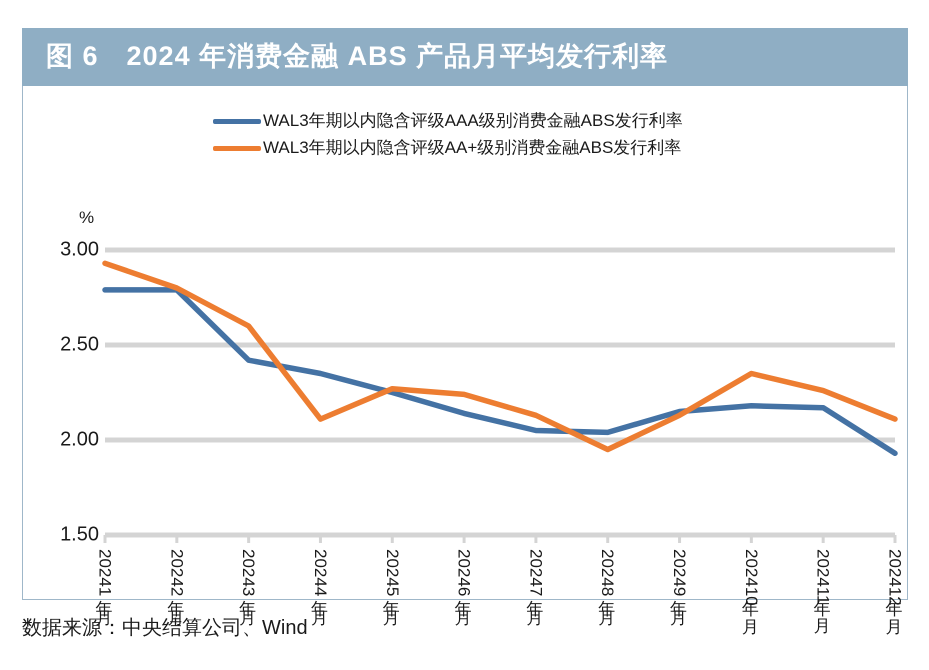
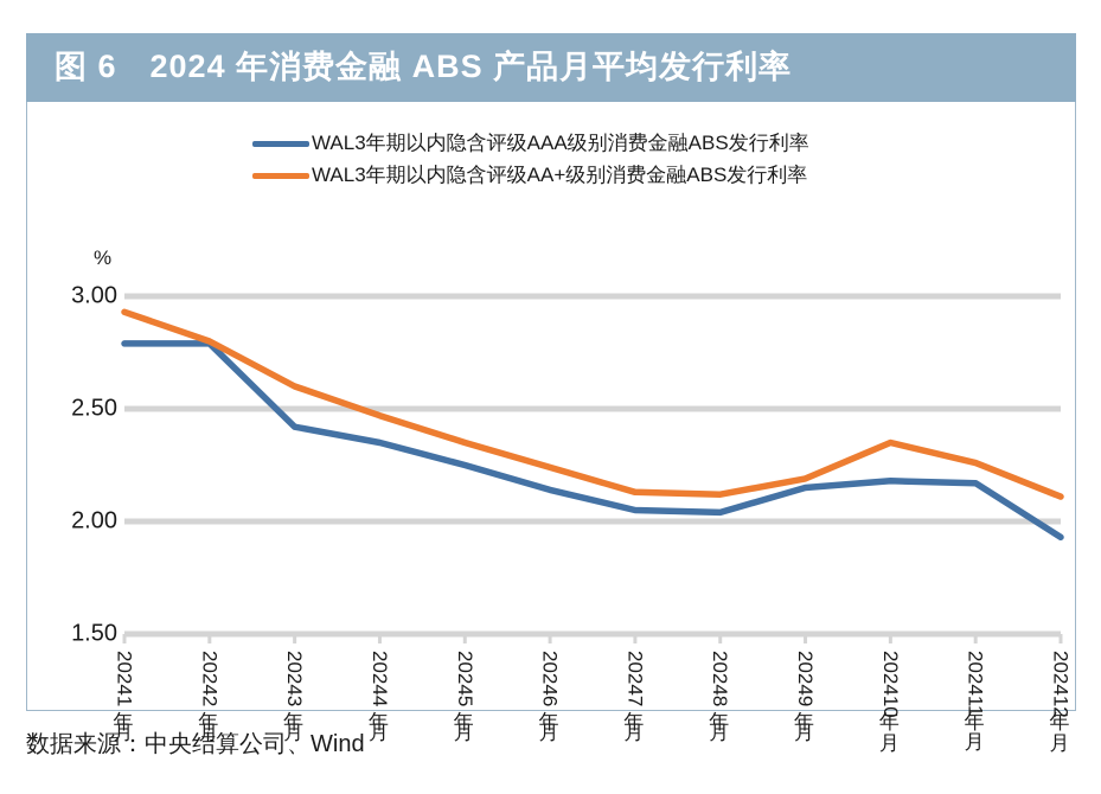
WAL3年期以内隐含评级AA+级别消费金融ABS发行利率/2024年4月: 2.11 -> 2.47
WAL3年期以内隐含评级AA+级别消费金融ABS发行利率/2024年5月: 2.27 -> 2.35
WAL3年期以内隐含评级AA+级别消费金融ABS发行利率/2024年8月: 1.95 -> 2.12
WAL3年期以内隐含评级AA+级别消费金融ABS发行利率/2024年9月: 2.13 -> 2.19
